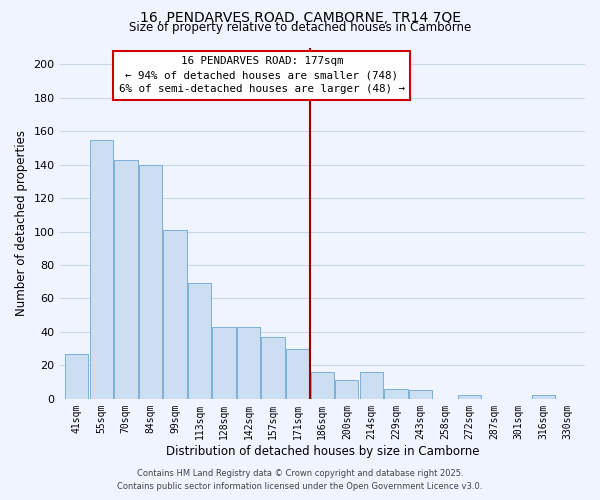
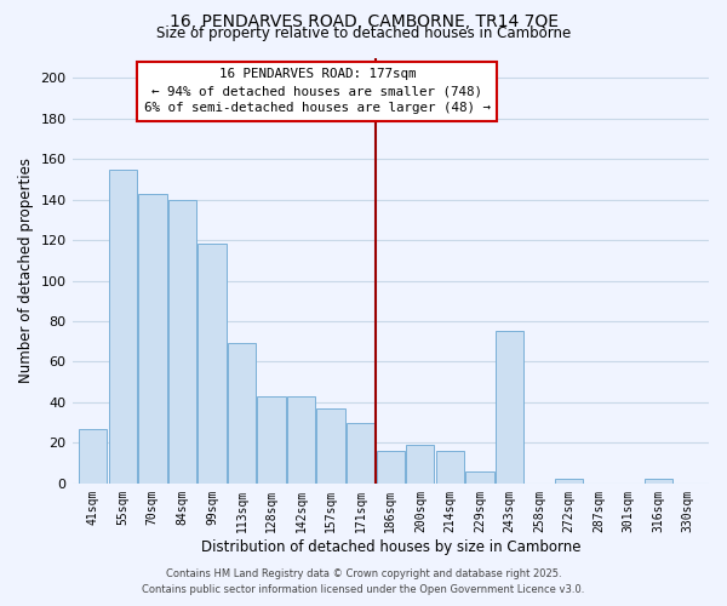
99sqm: 101 -> 118
200sqm: 11 -> 19
243sqm: 5 -> 75
